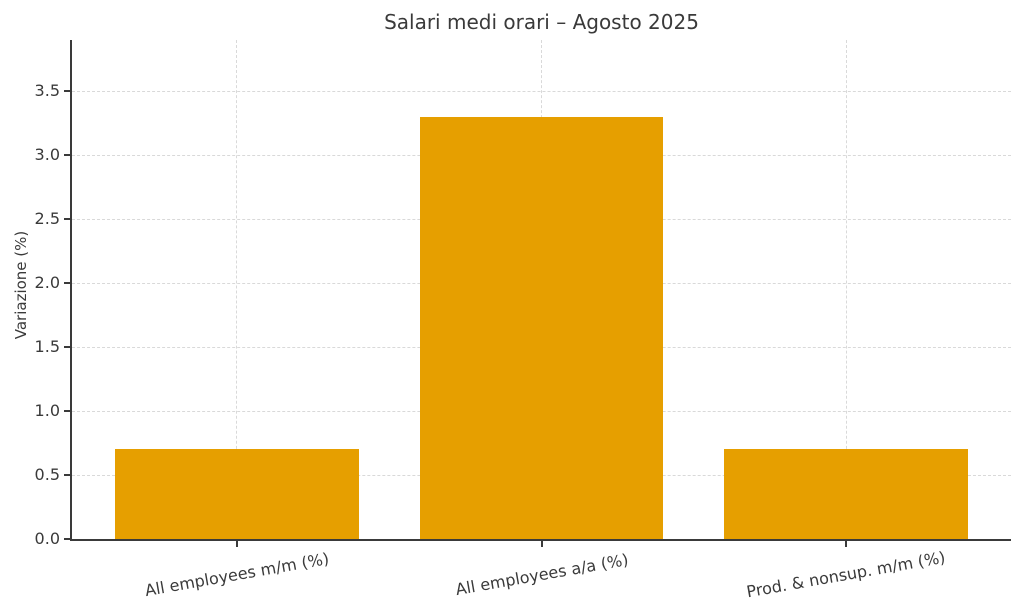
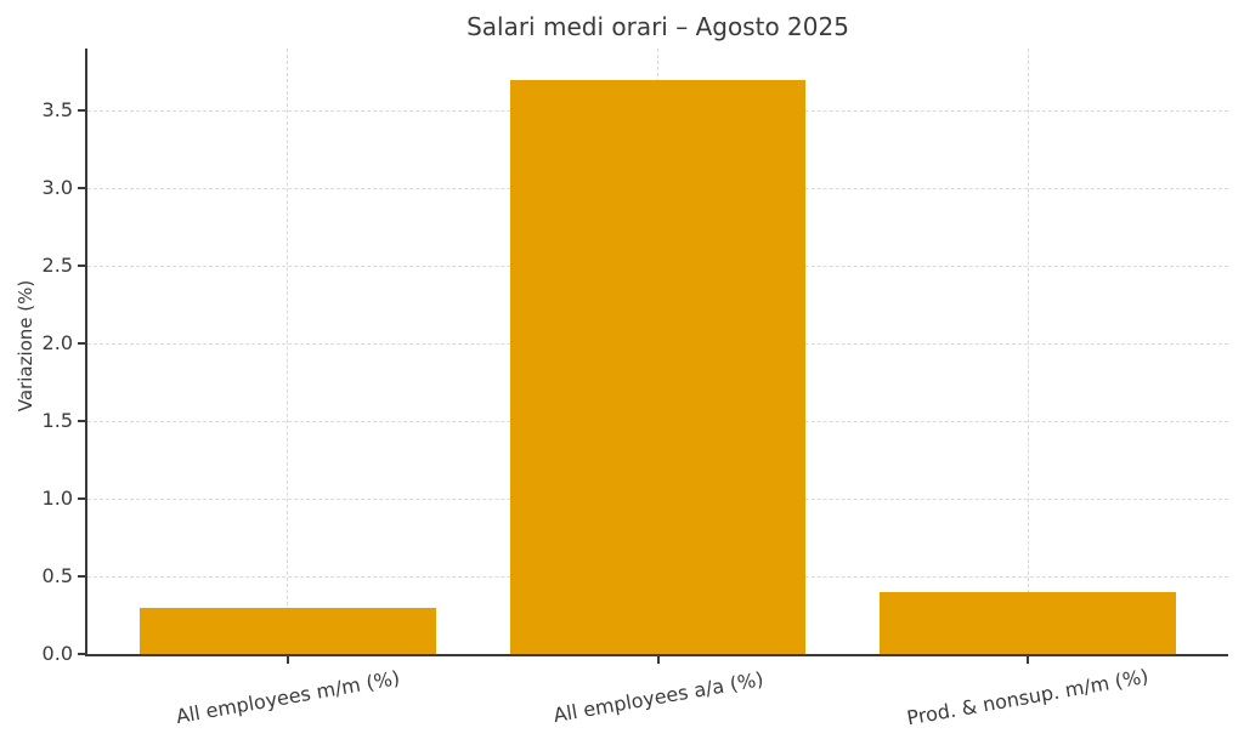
All employees m/m (%): 0.7 -> 0.3
All employees a/a (%): 3.3 -> 3.7
Prod. & nonsup. m/m (%): 0.7 -> 0.4
